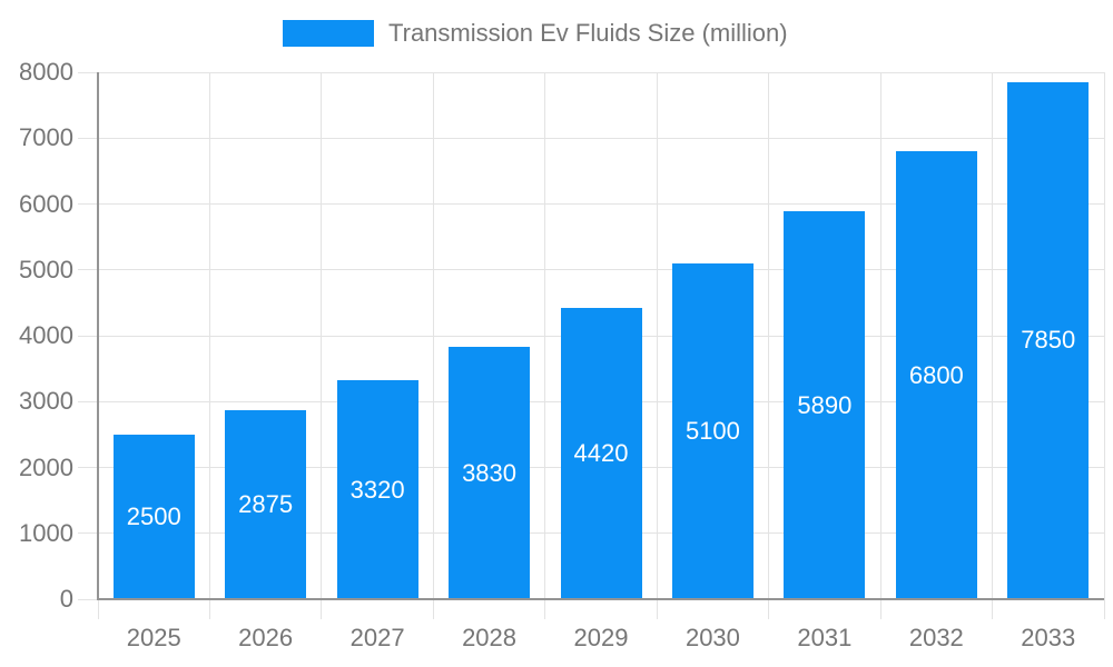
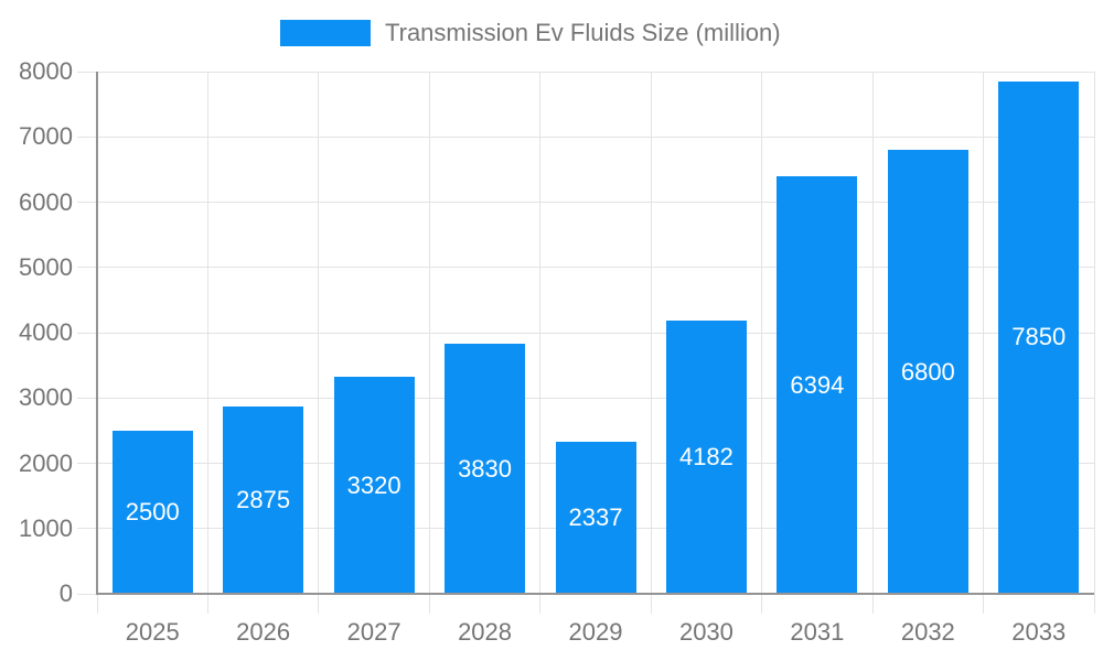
2029: 4420 -> 2337
2030: 5100 -> 4182
2031: 5890 -> 6394
